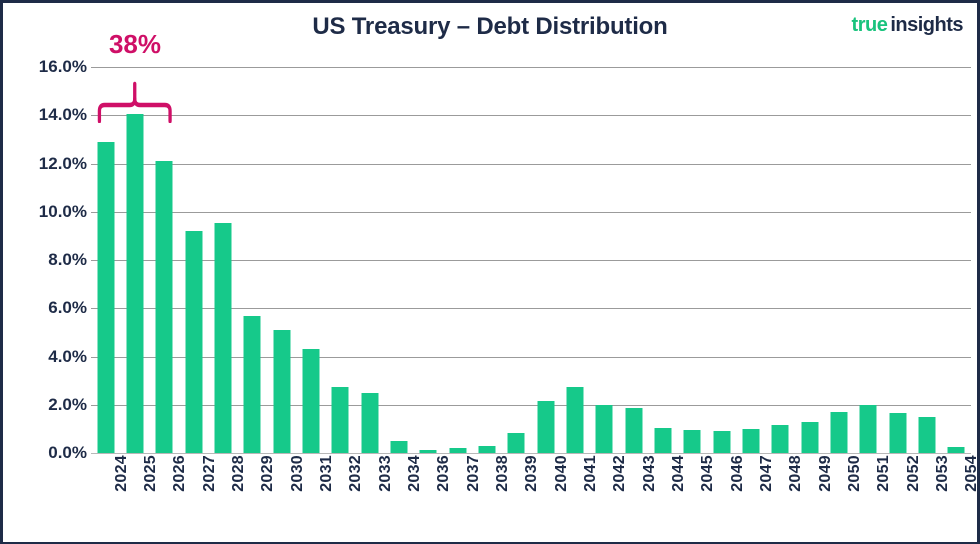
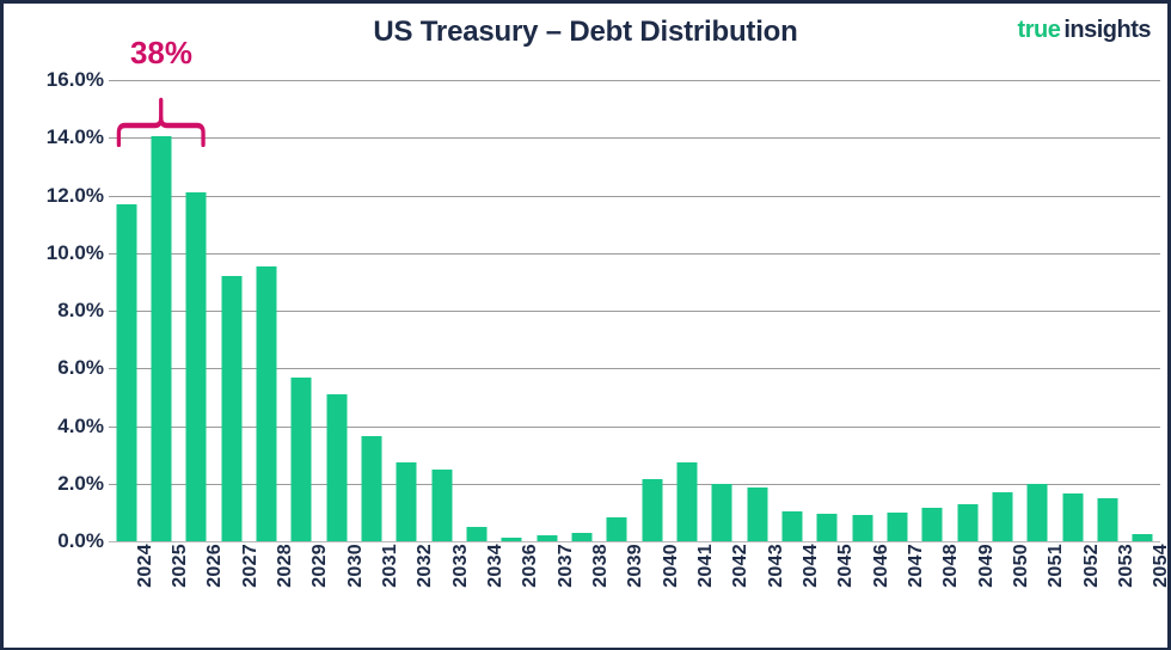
2024: 12.9% -> 11.7%
2031: 4.3% -> 3.6%
